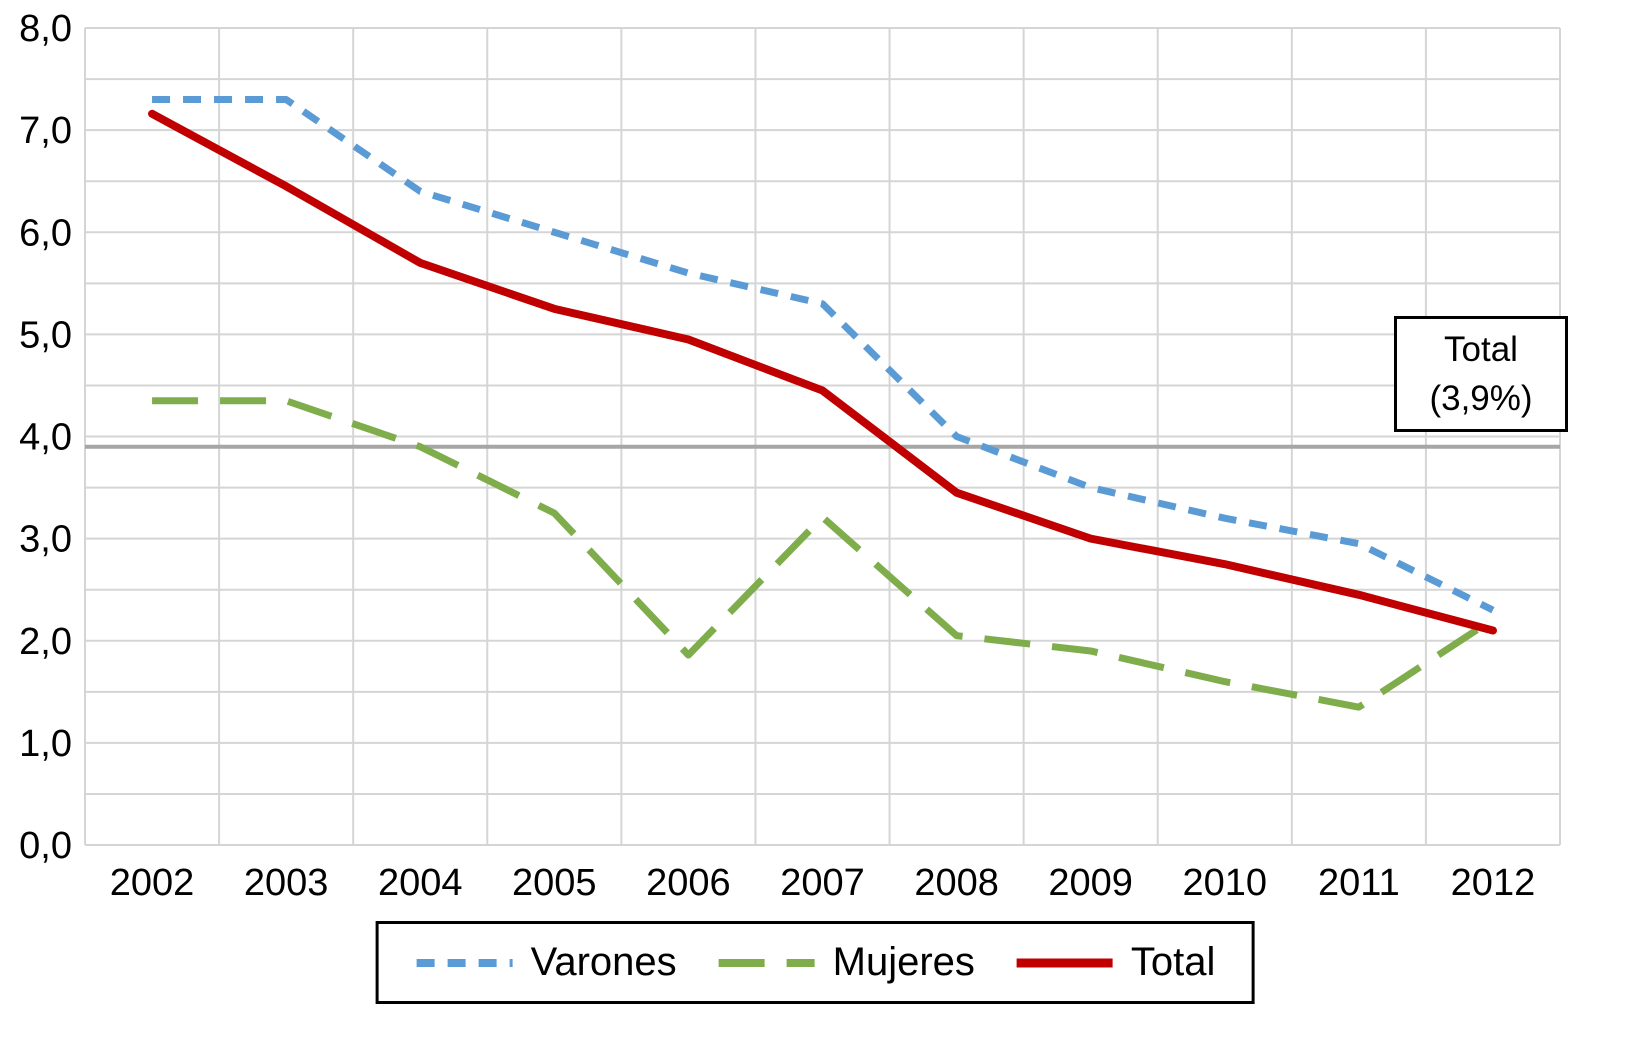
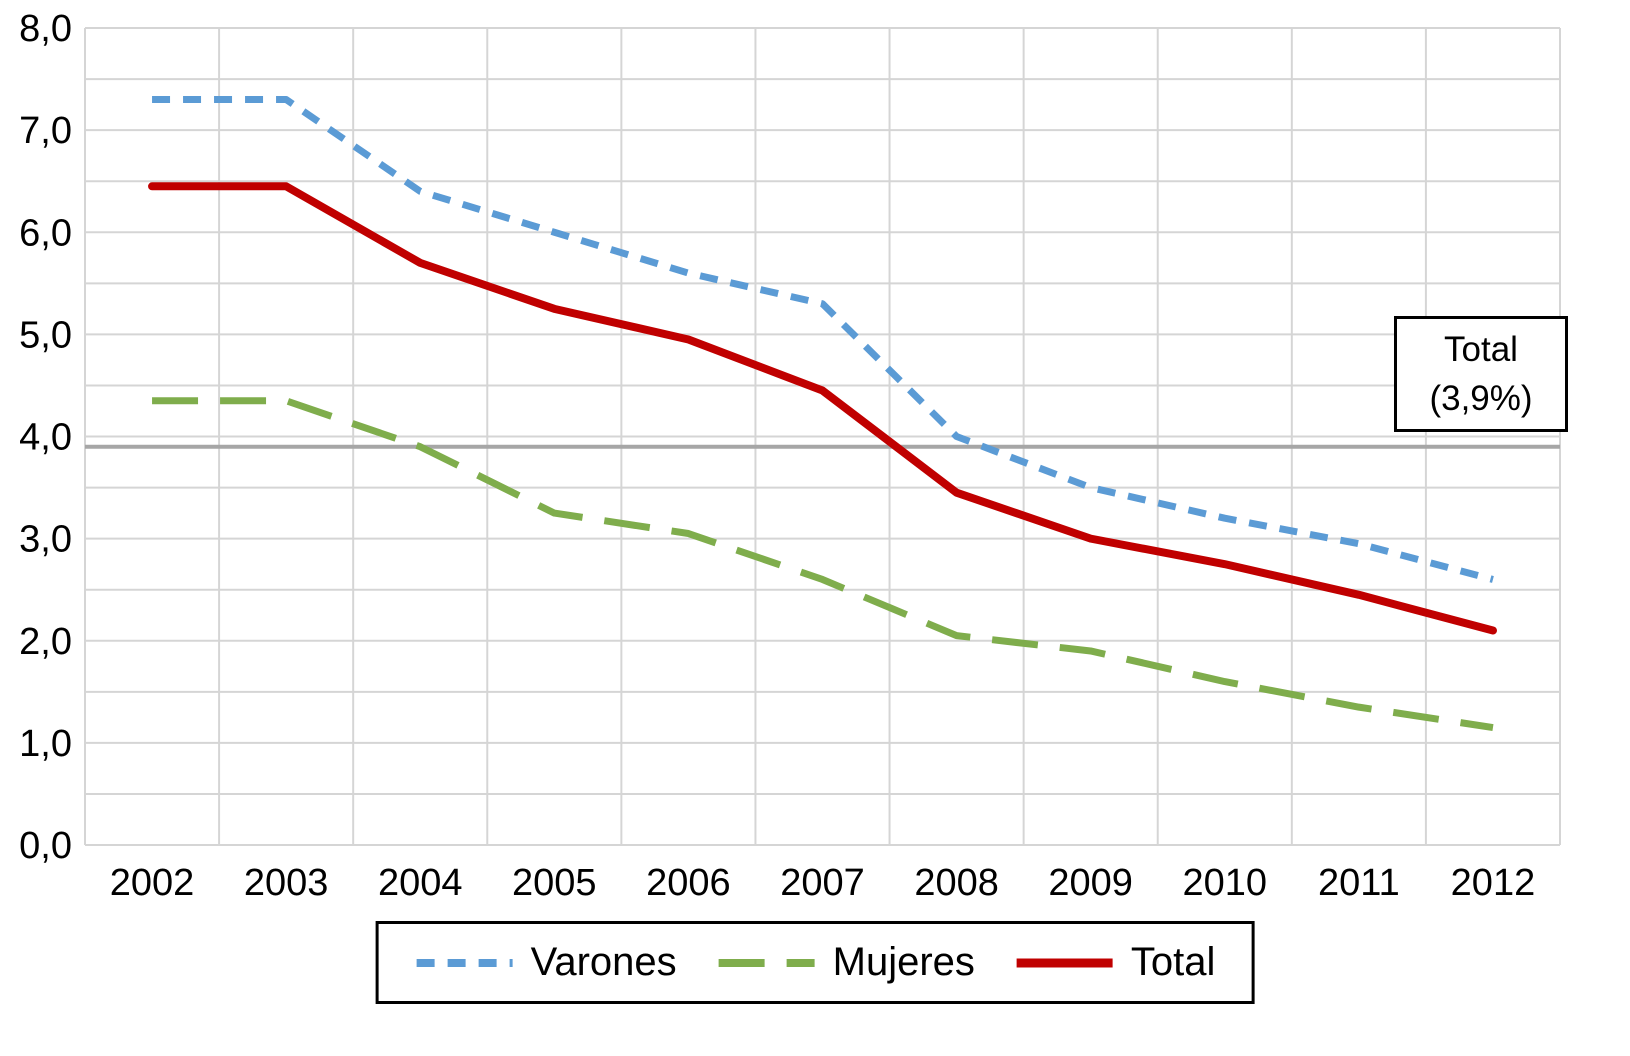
Total/2002: 7,16 -> 6,45
Mujeres/2006: 1,86 -> 3,05
Mujeres/2007: 3,21 -> 2,60
Varones/2012: 2,30 -> 2,60
Mujeres/2012: 2,21 -> 1,15
